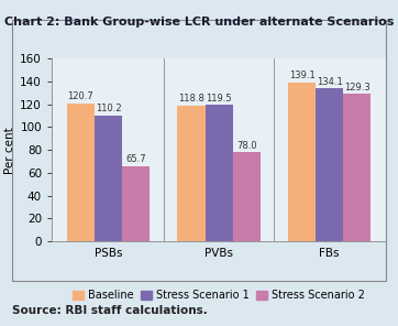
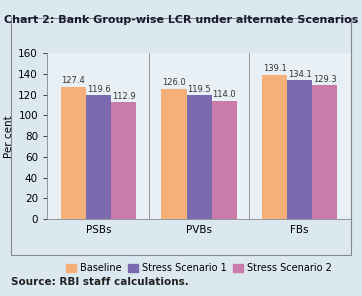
Baseline/PSBs: 120.7 -> 127.4
Stress Scenario 1/PSBs: 110.2 -> 119.6
Stress Scenario 2/PSBs: 65.7 -> 112.9
Baseline/PVBs: 118.8 -> 126.0
Stress Scenario 2/PVBs: 78.0 -> 114.0
